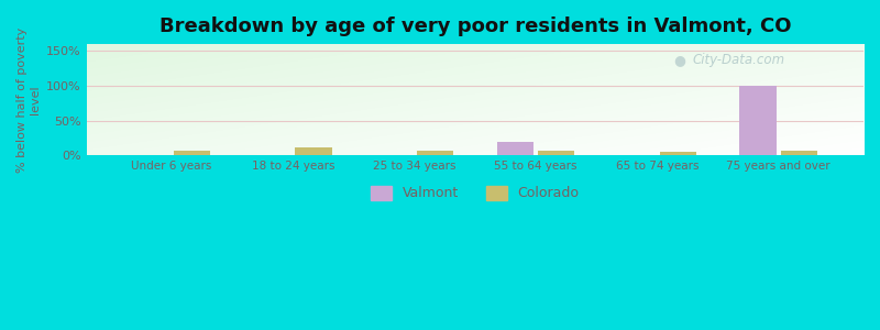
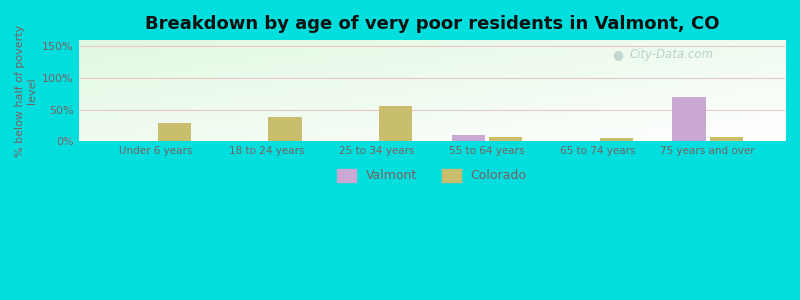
Colorado/Under 6 years: 7% -> 28%
Colorado/18 to 24 years: 12% -> 38%
Colorado/25 to 34 years: 6% -> 56%
Valmont/55 to 64 years: 20% -> 10%
Valmont/75 years and over: 100% -> 70%
